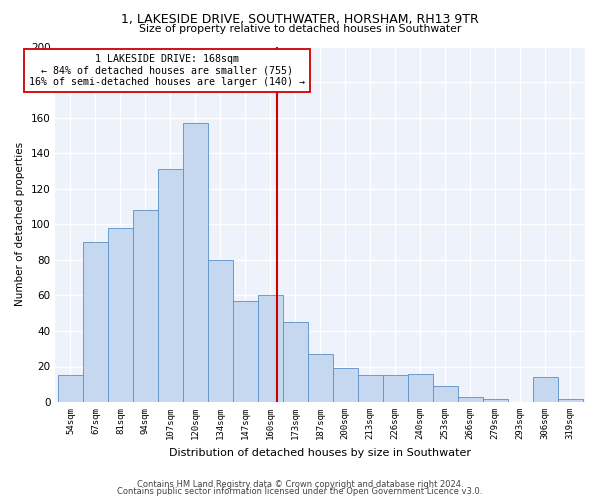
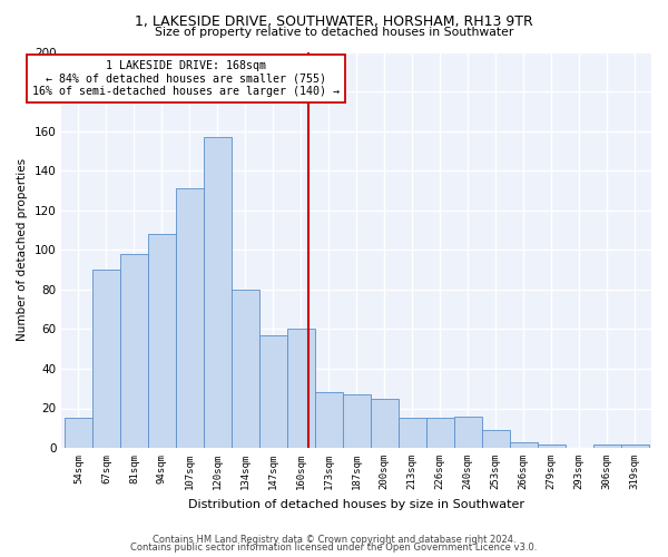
173sqm: 45 -> 28
200sqm: 19 -> 25
306sqm: 14 -> 2
